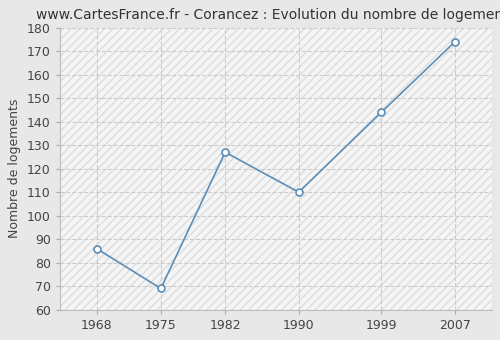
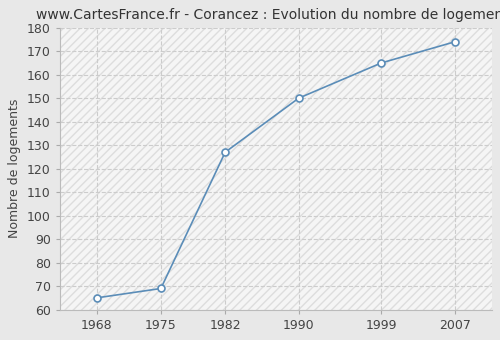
1968: 86 -> 65
1990: 110 -> 150
1999: 144 -> 165
